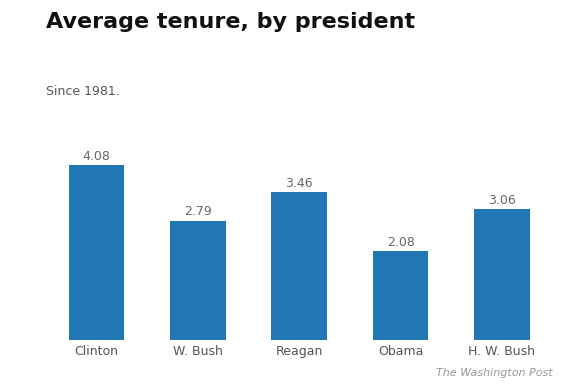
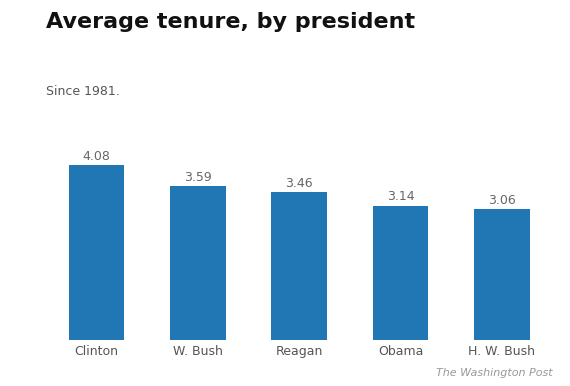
W. Bush: 2.79 -> 3.59
Obama: 2.08 -> 3.14
